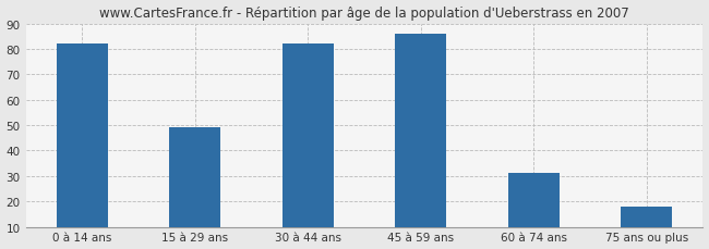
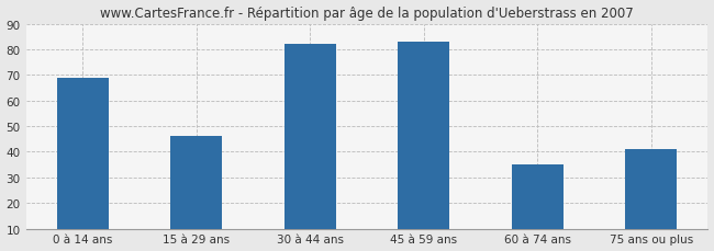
0 à 14 ans: 82 -> 69
15 à 29 ans: 49 -> 46
45 à 59 ans: 86 -> 83
60 à 74 ans: 31 -> 35
75 ans ou plus: 18 -> 41
